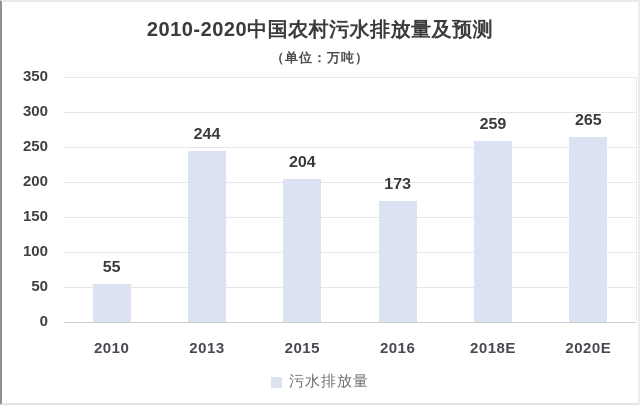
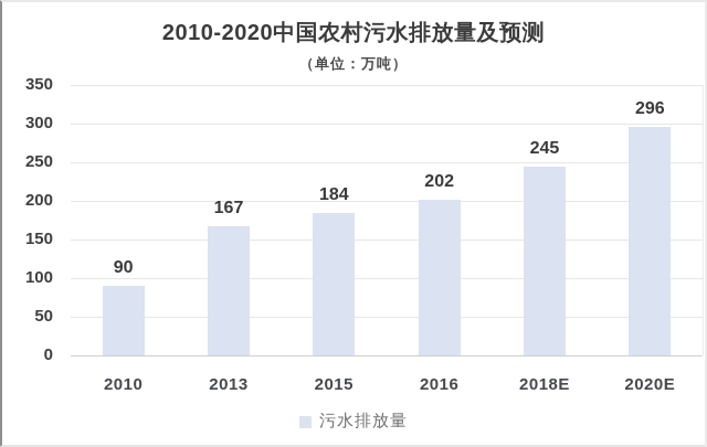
2010: 55 -> 90
2013: 244 -> 167
2015: 204 -> 184
2016: 173 -> 202
2018E: 259 -> 245
2020E: 265 -> 296
